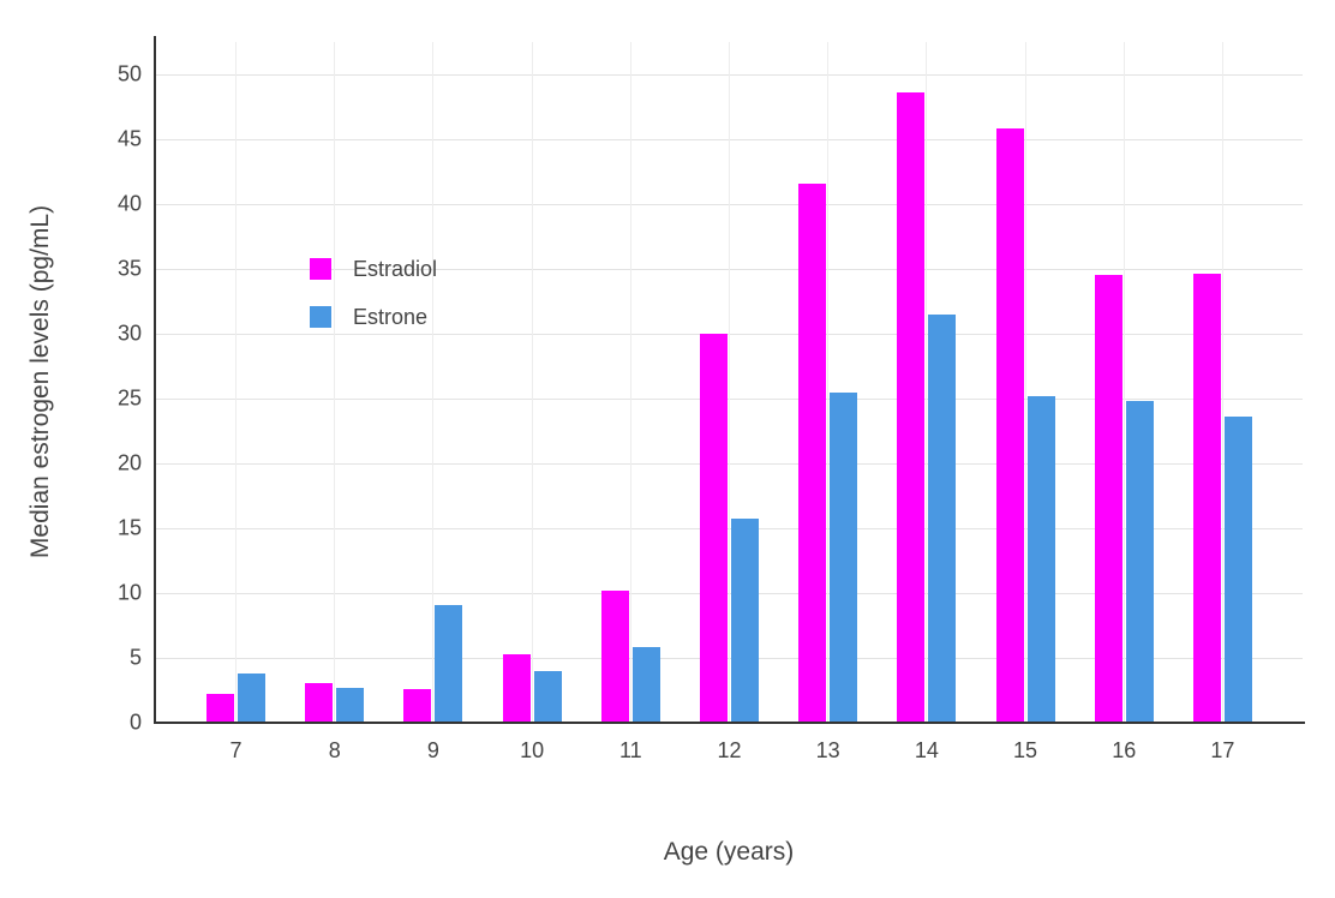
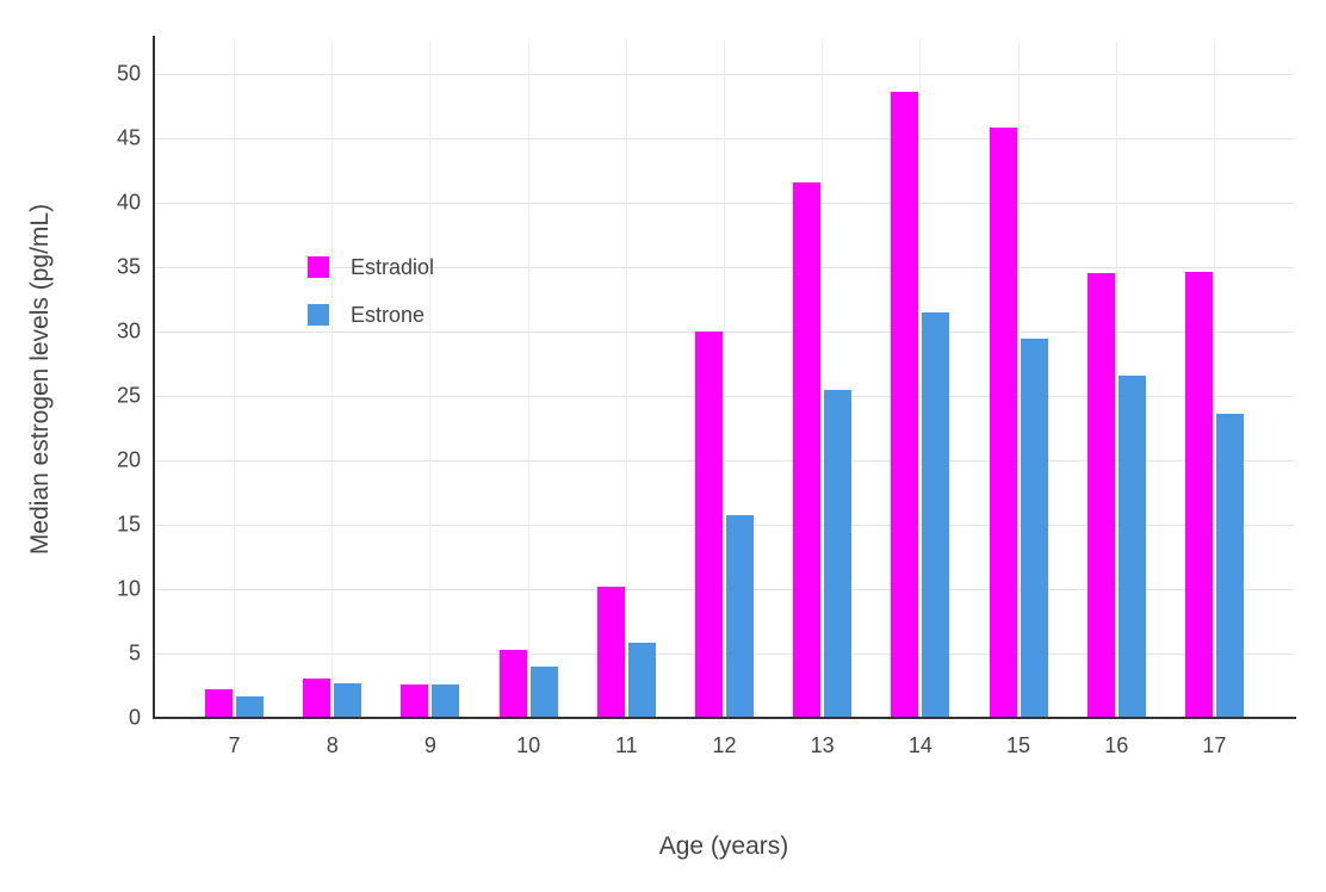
Estrone/7: 3.8 -> 1.7
Estrone/9: 9.1 -> 2.6
Estrone/15: 25.2 -> 29.4
Estrone/16: 24.8 -> 26.6
